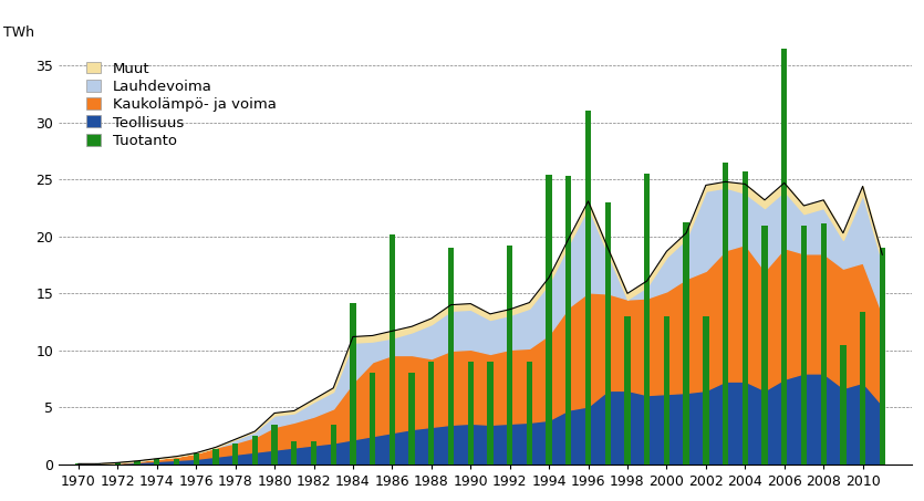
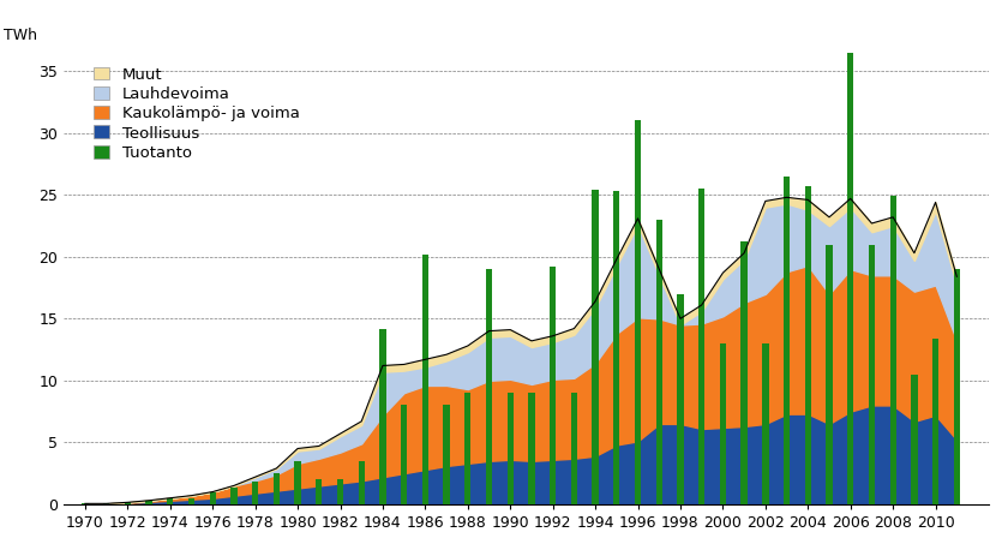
Tuotanto/1998: 13.0 -> 17.0
Tuotanto/2008: 21.1 -> 24.9
